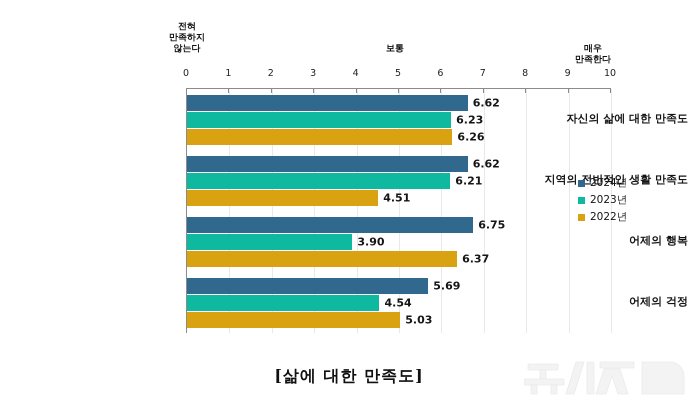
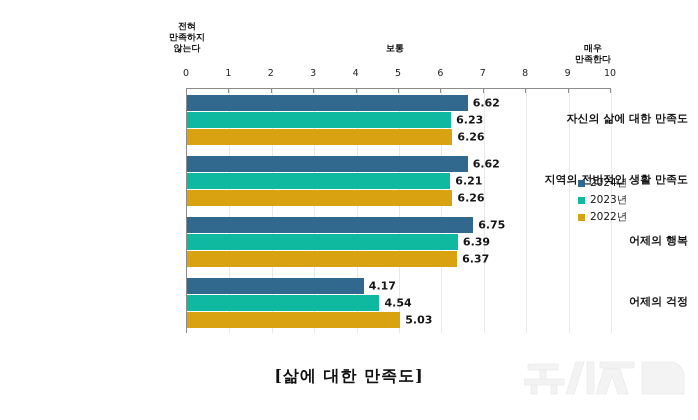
2022년/지역의 전반적인 생활 만족도: 4.51 -> 6.26
2023년/어제의 행복: 3.90 -> 6.39
2024년/어제의 걱정: 5.69 -> 4.17
